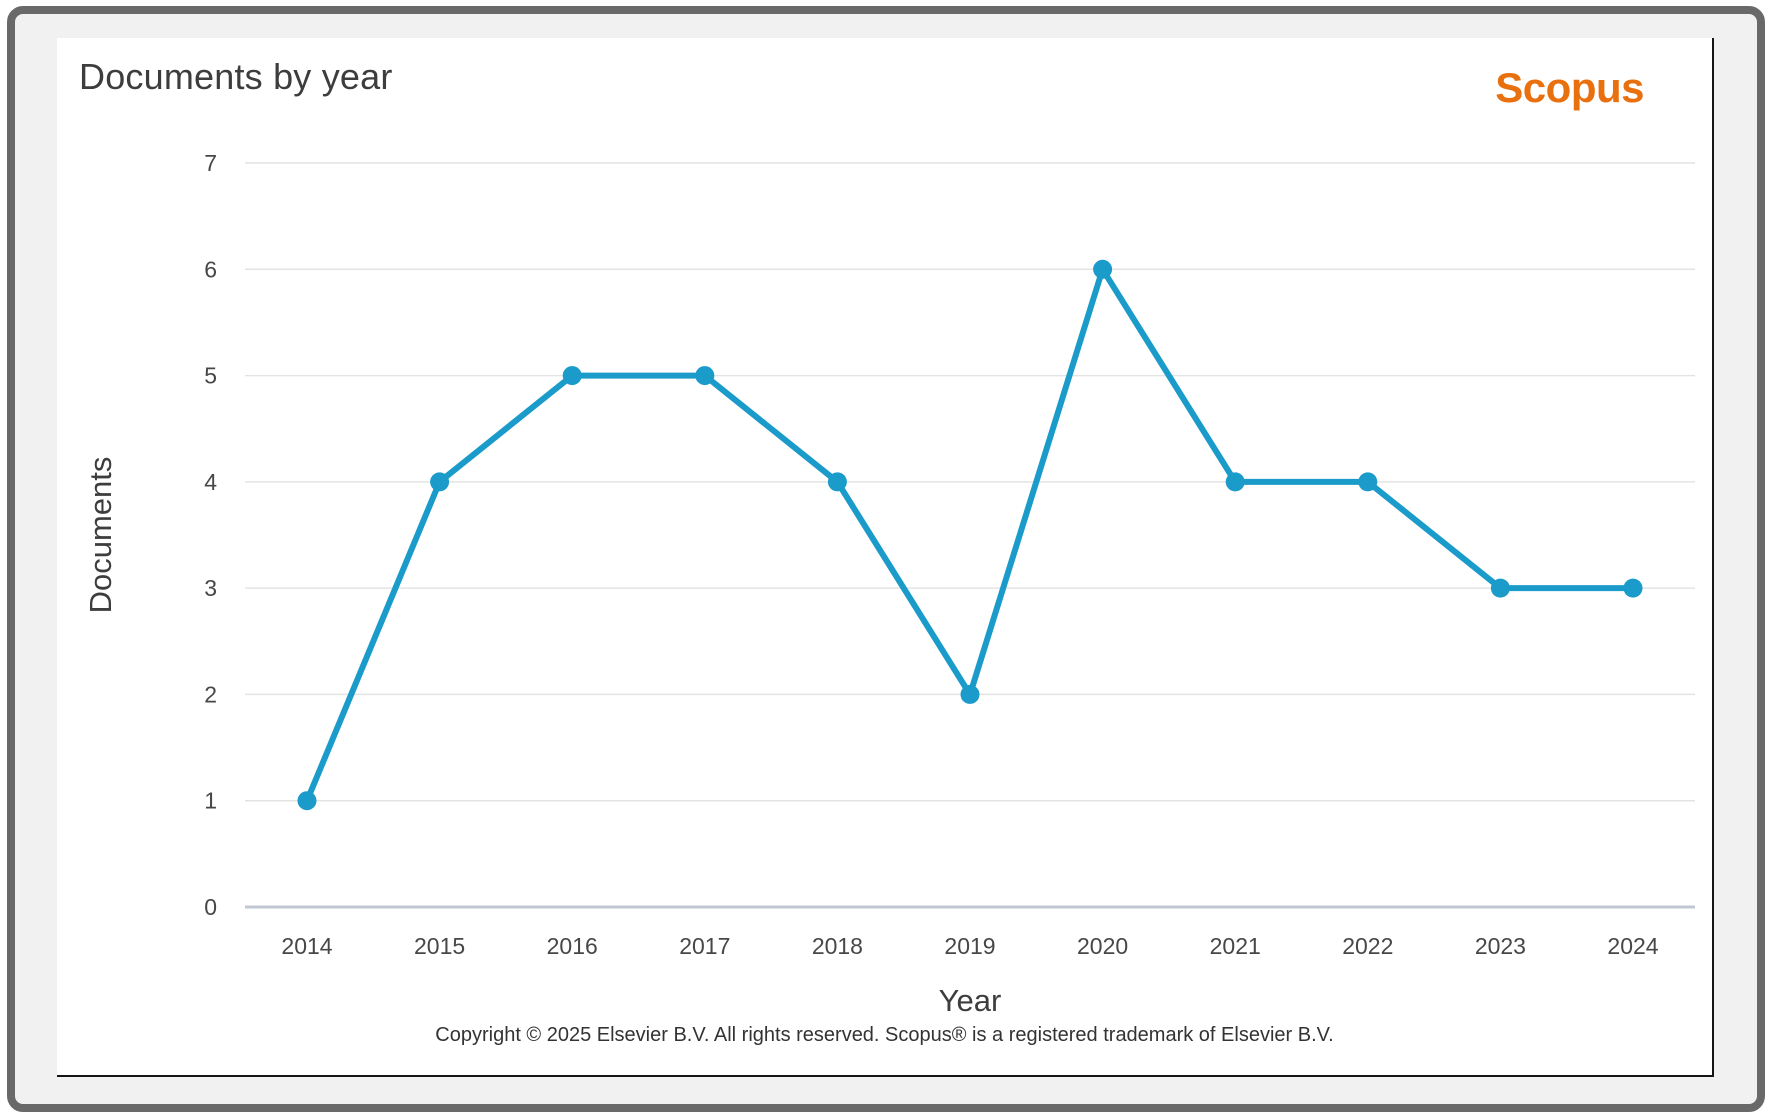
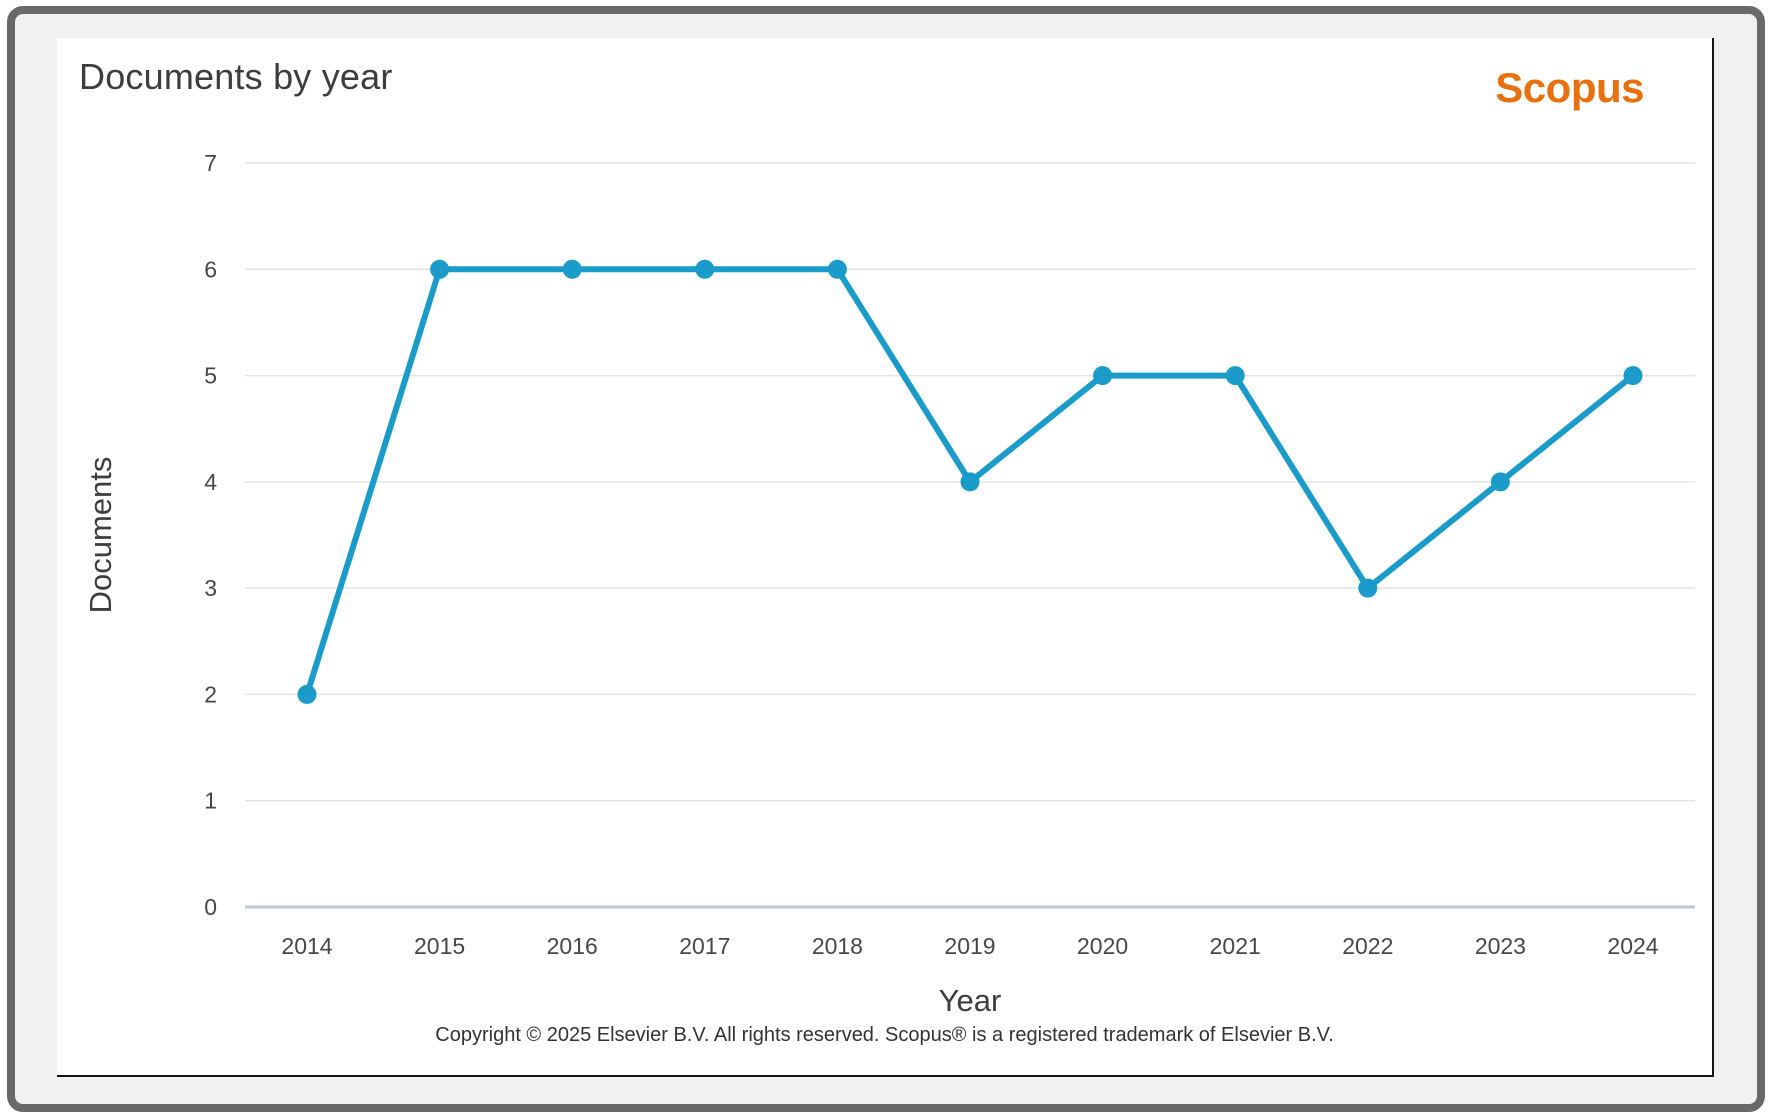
2014: 1 -> 2
2015: 4 -> 6
2016: 5 -> 6
2017: 5 -> 6
2018: 4 -> 6
2019: 2 -> 4
2020: 6 -> 5
2021: 4 -> 5
2022: 4 -> 3
2023: 3 -> 4
2024: 3 -> 5
